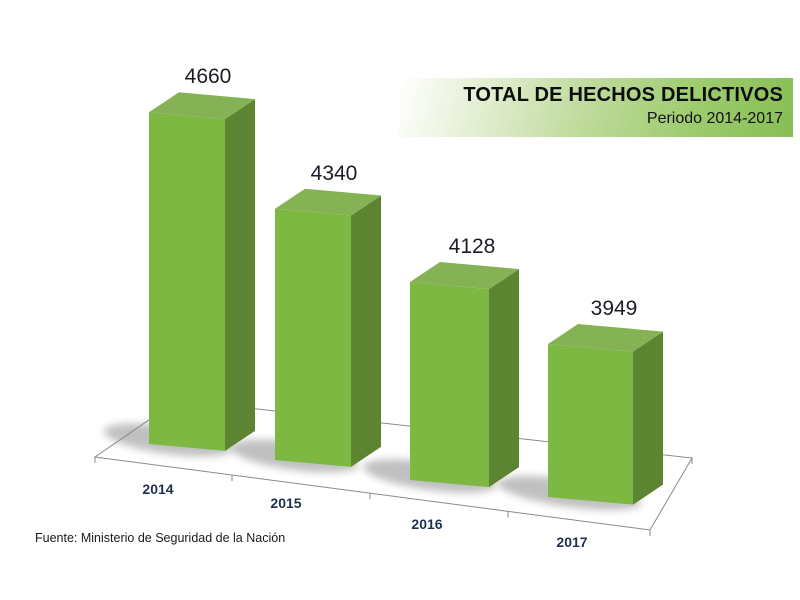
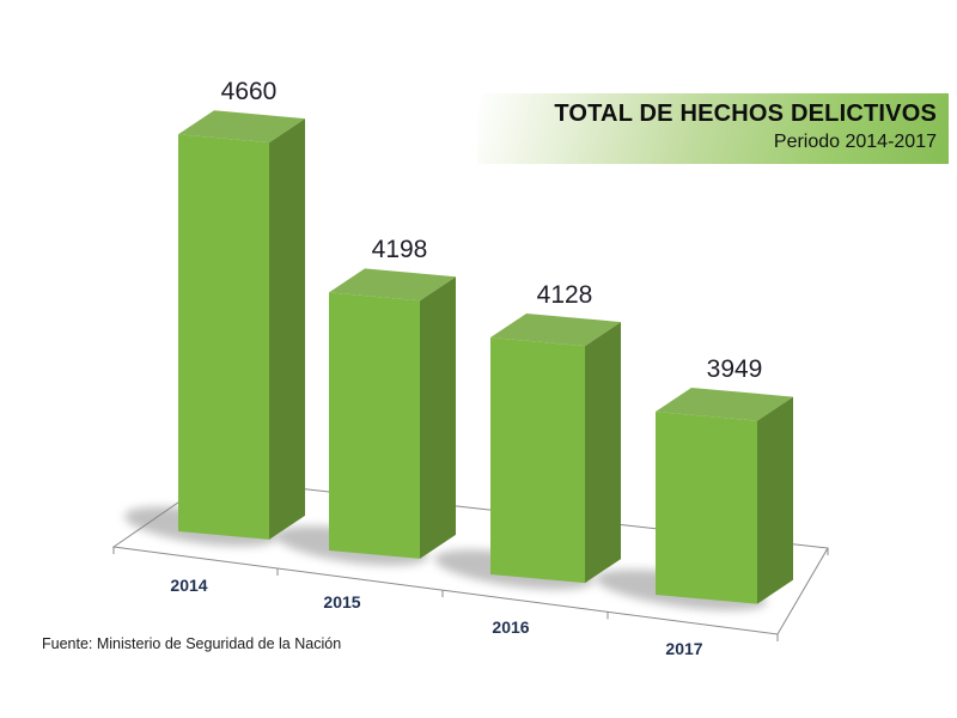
2015: 4340 -> 4198
